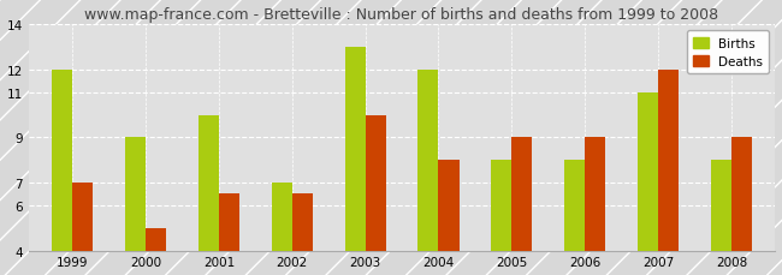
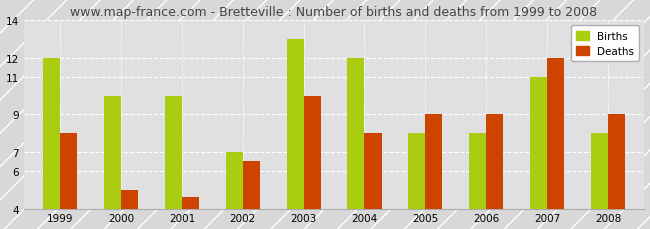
Deaths/1999: 7.0 -> 8.0
Births/2000: 9 -> 10
Deaths/2001: 6.5 -> 4.6
